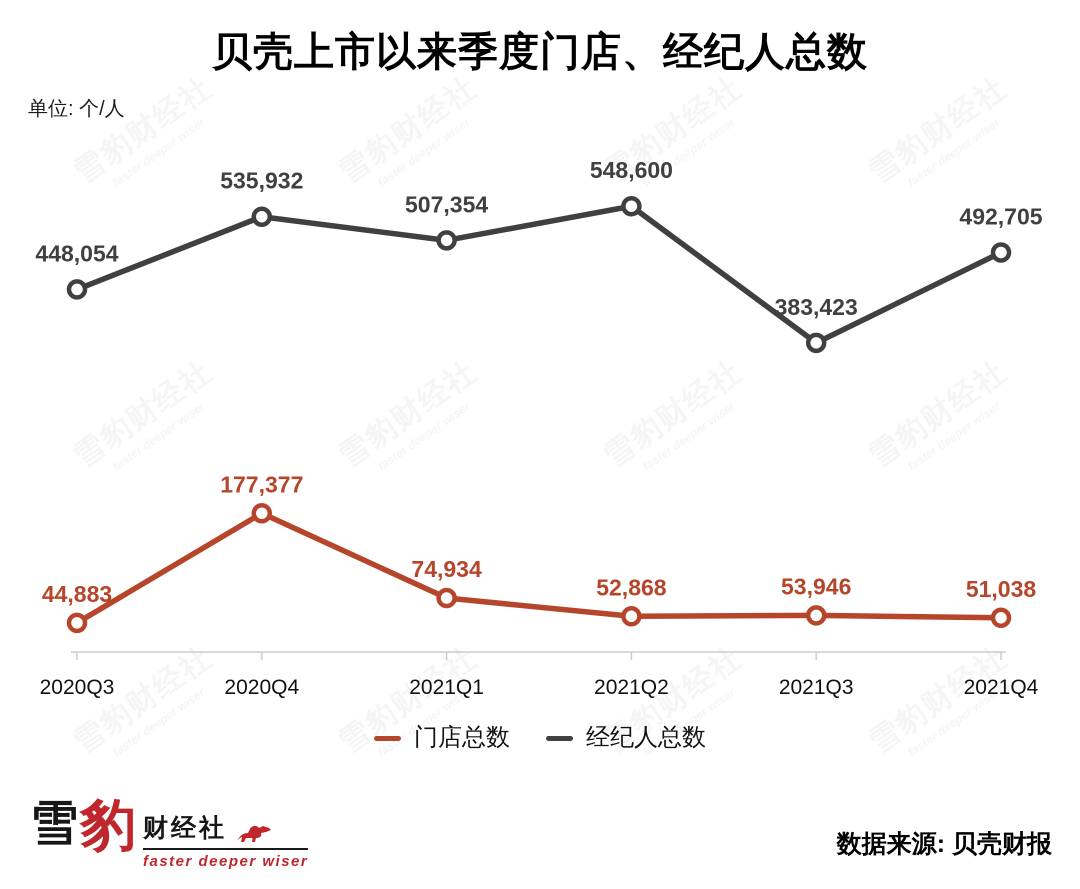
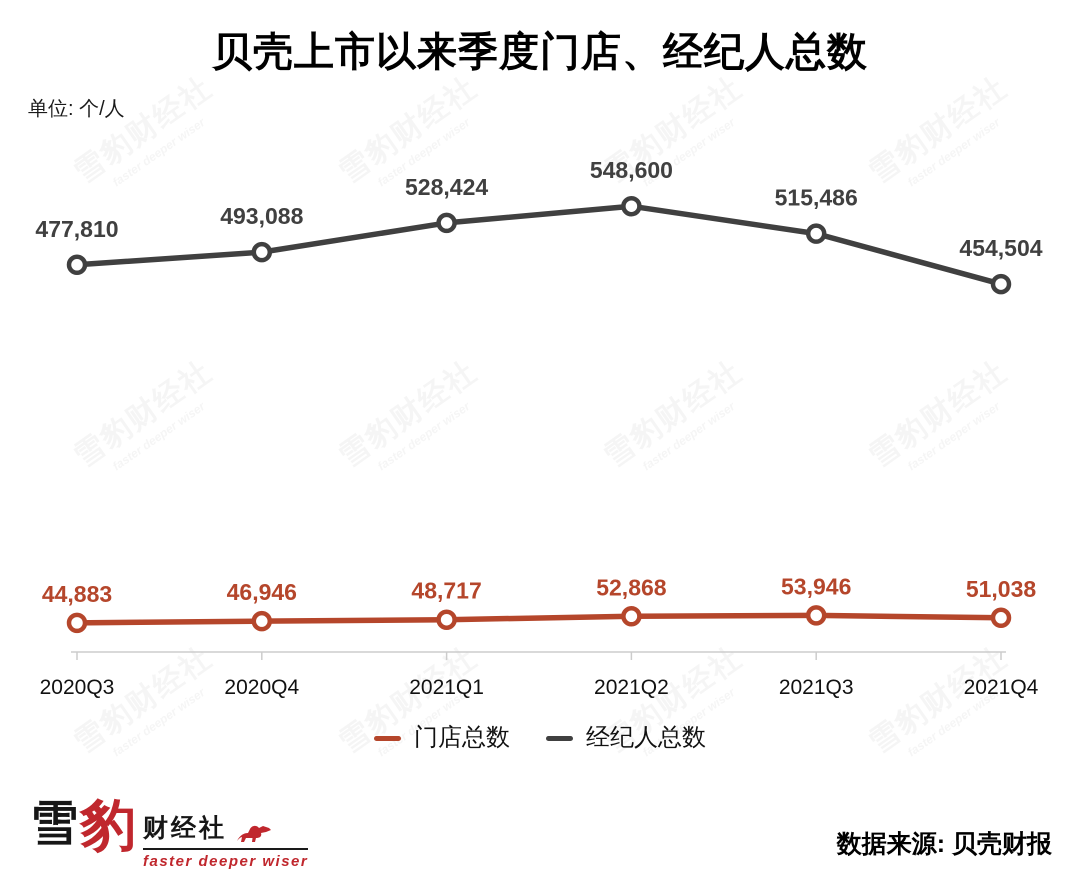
经纪人总数/2020Q3: 448,054 -> 477,810
门店总数/2020Q4: 177,377 -> 46,946
经纪人总数/2020Q4: 535,932 -> 493,088
门店总数/2021Q1: 74,934 -> 48,717
经纪人总数/2021Q1: 507,354 -> 528,424
经纪人总数/2021Q3: 383,423 -> 515,486
经纪人总数/2021Q4: 492,705 -> 454,504
